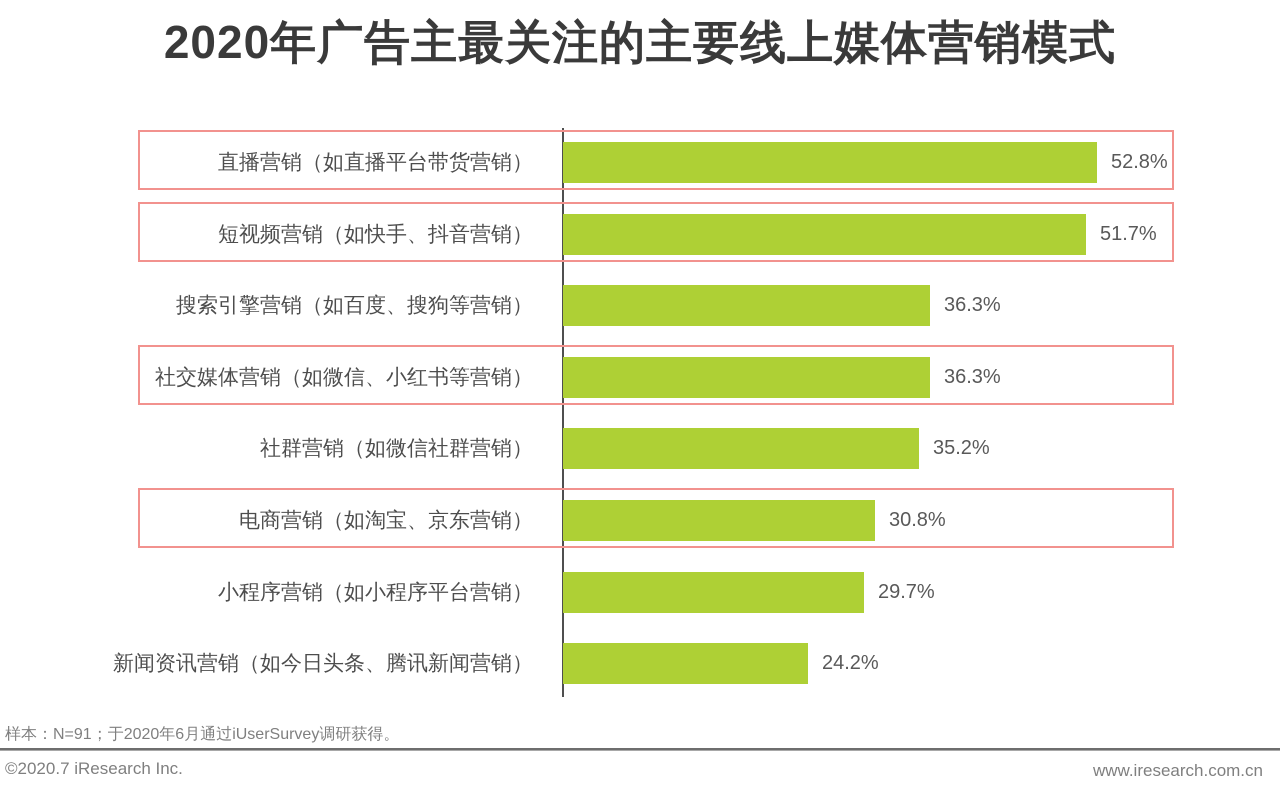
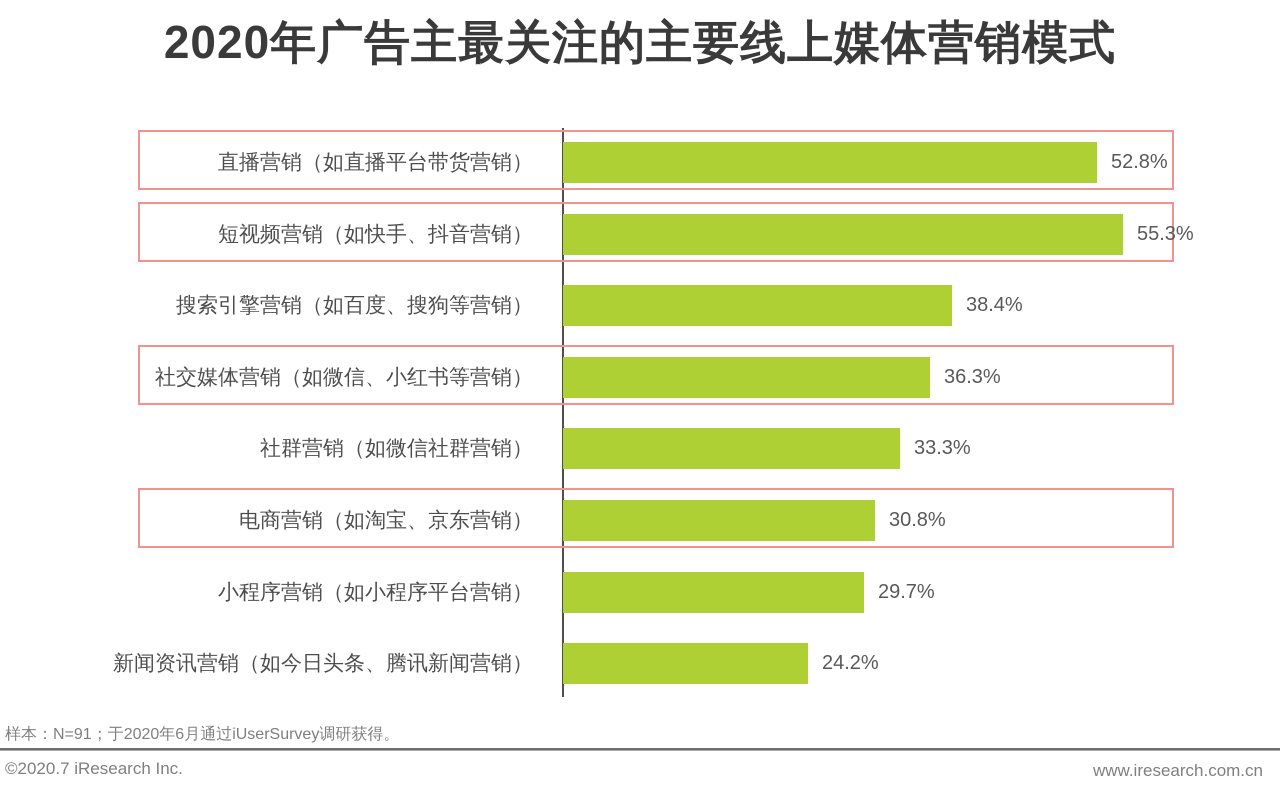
短视频营销（如快手、抖音营销）: 51.7% -> 55.3%
搜索引擎营销（如百度、搜狗等营销）: 36.3% -> 38.4%
社群营销（如微信社群营销）: 35.2% -> 33.3%
